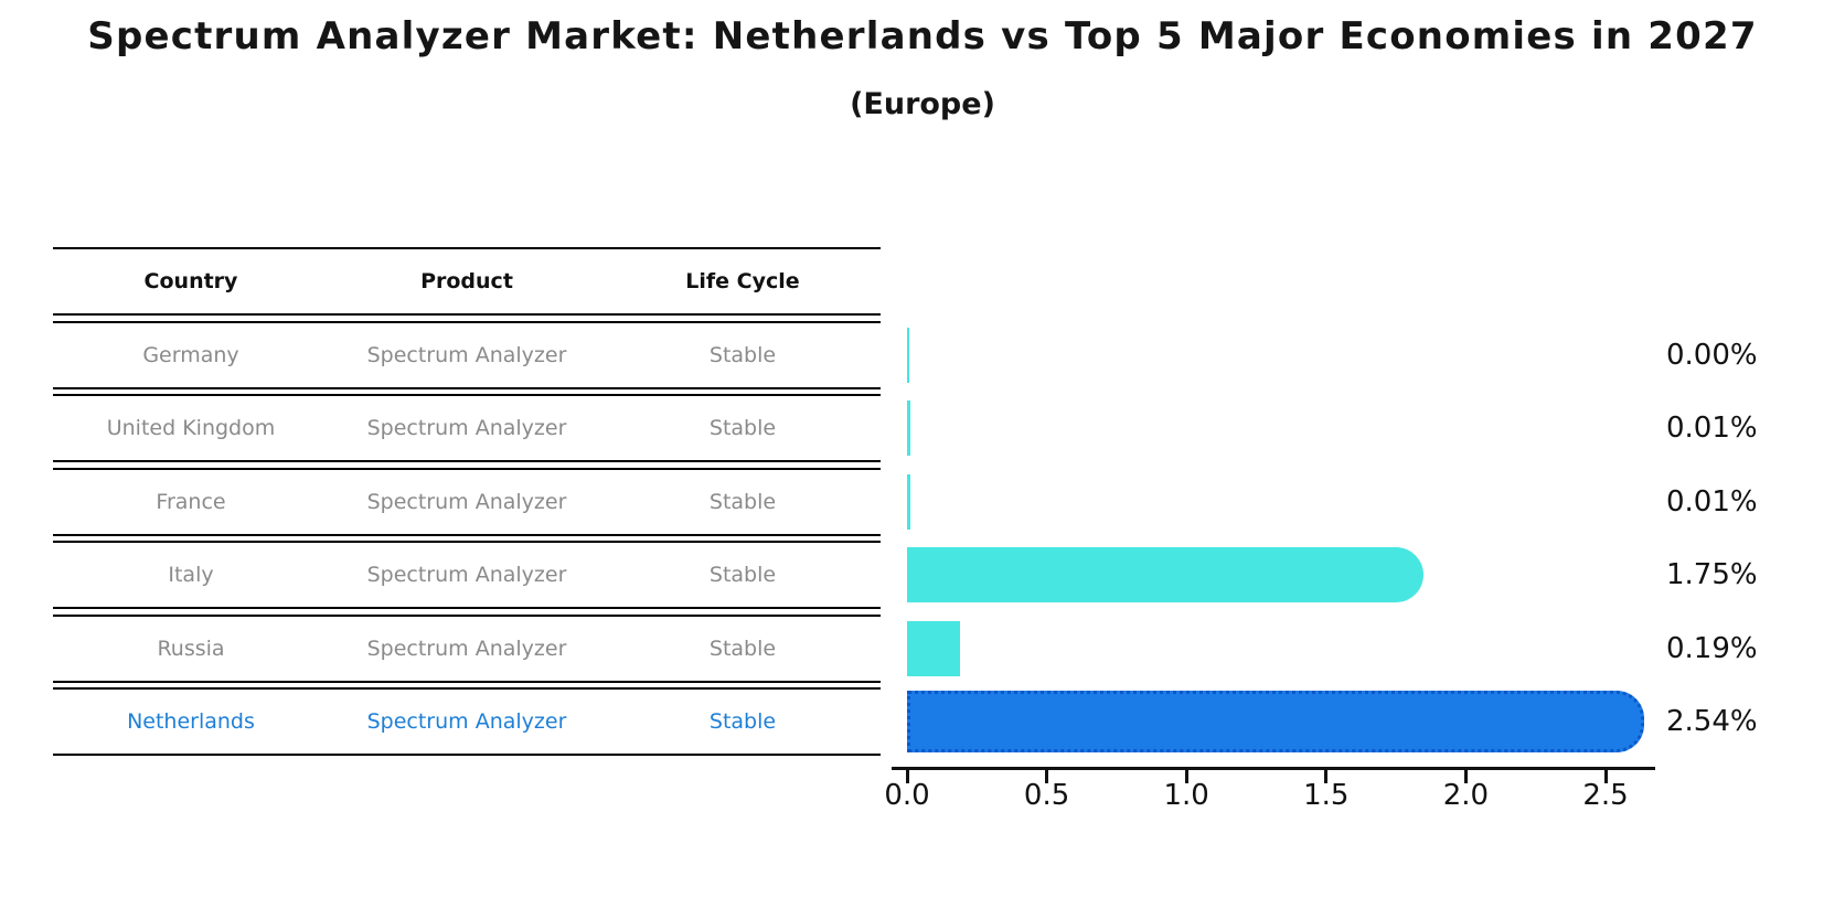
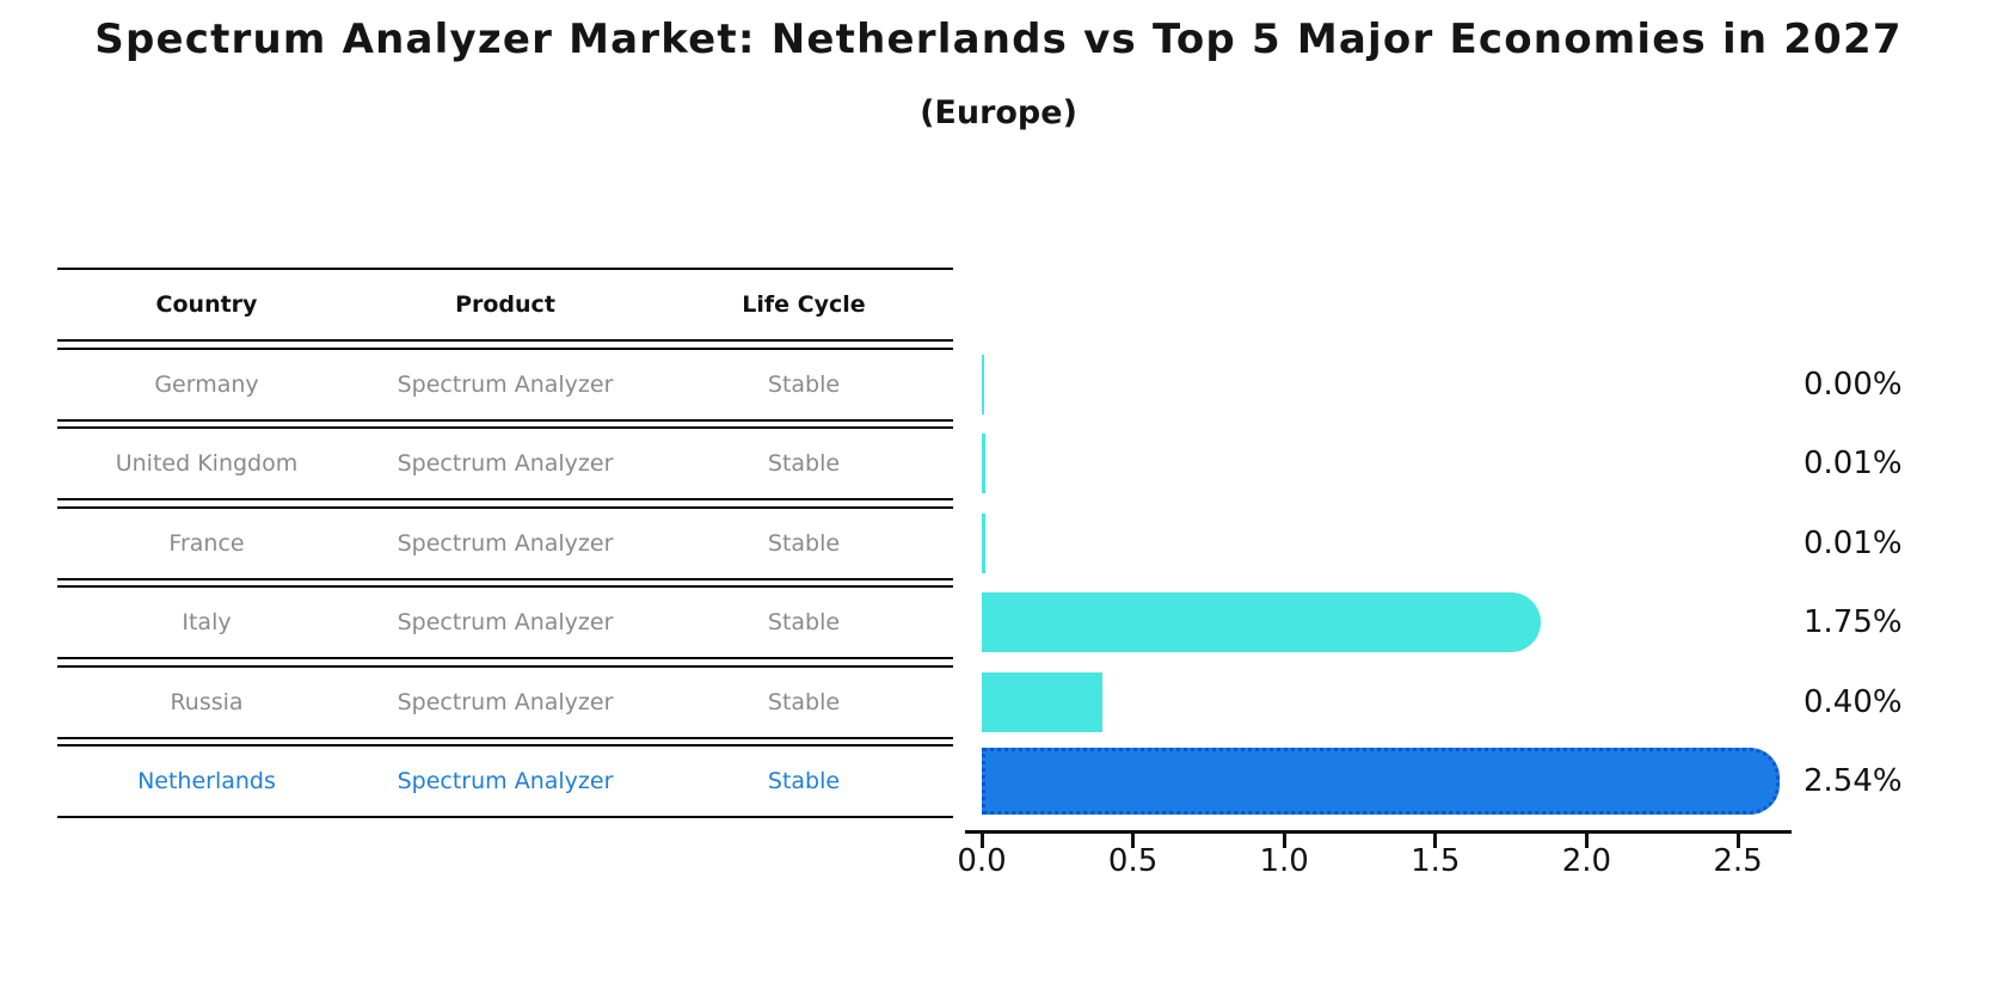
Russia: 0.19% -> 0.40%
